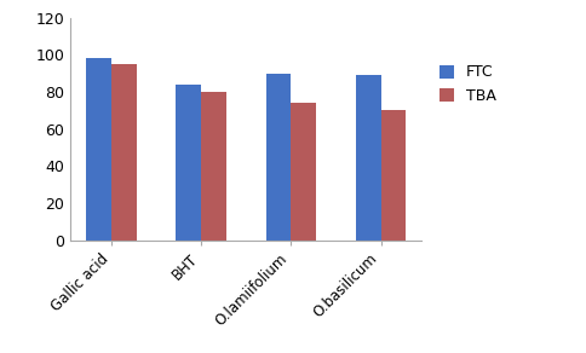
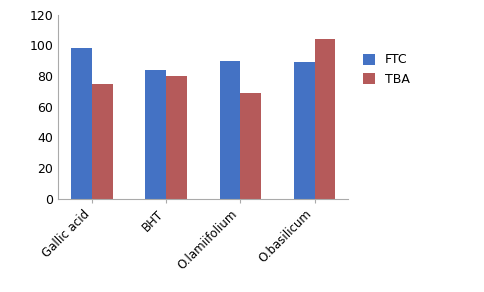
TBA/Gallic acid: 95 -> 75
TBA/O.lamiifolium: 74 -> 69
TBA/O.basilicum: 70 -> 104
